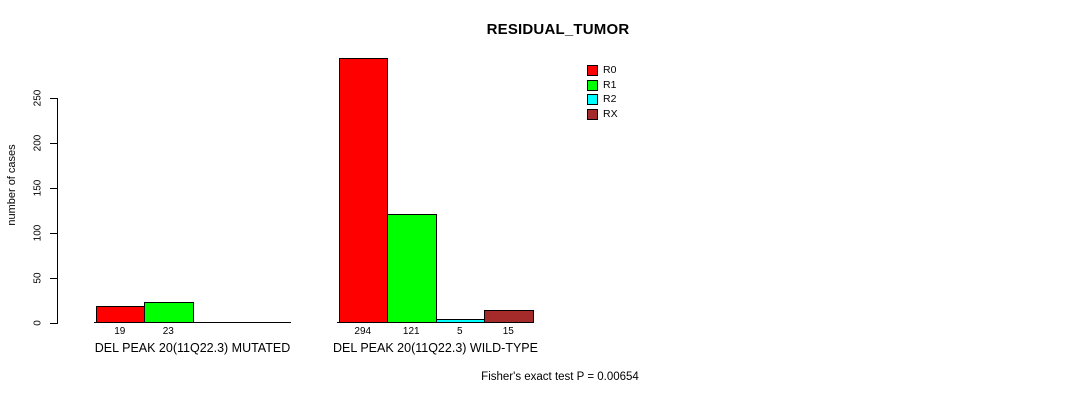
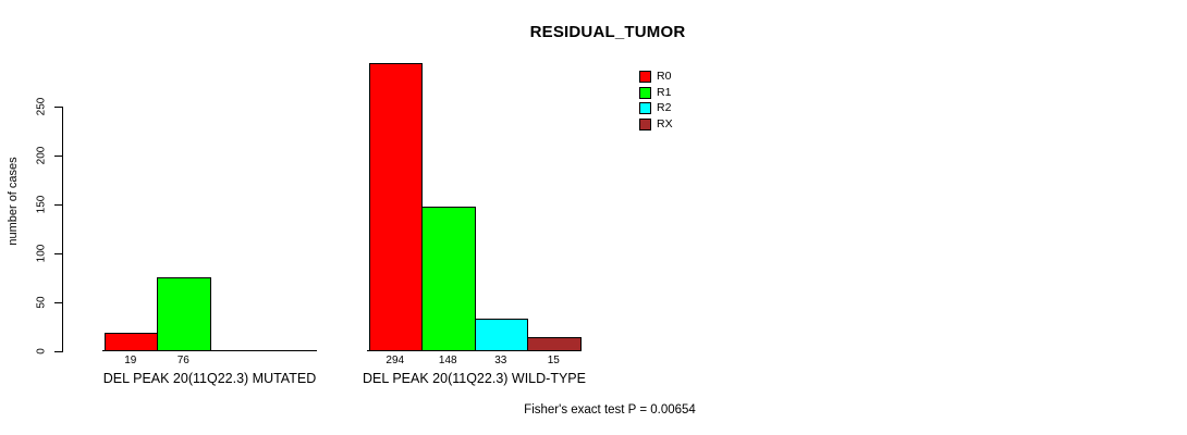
R1/DEL PEAK 20(11Q22.3) MUTATED: 23 -> 76
R1/DEL PEAK 20(11Q22.3) WILD-TYPE: 121 -> 148
R2/DEL PEAK 20(11Q22.3) WILD-TYPE: 5 -> 33
